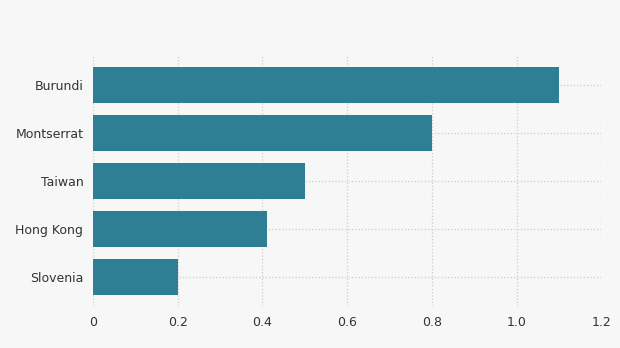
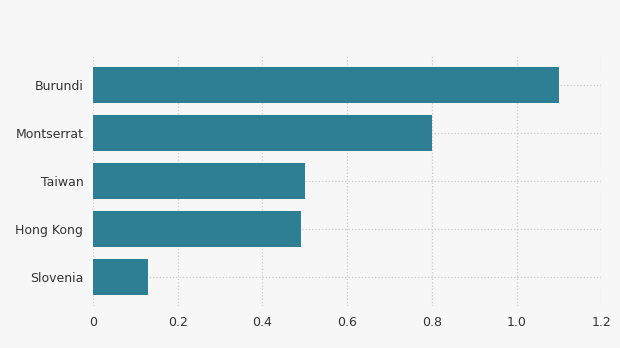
Hong Kong: 0.41 -> 0.49
Slovenia: 0.20 -> 0.13
